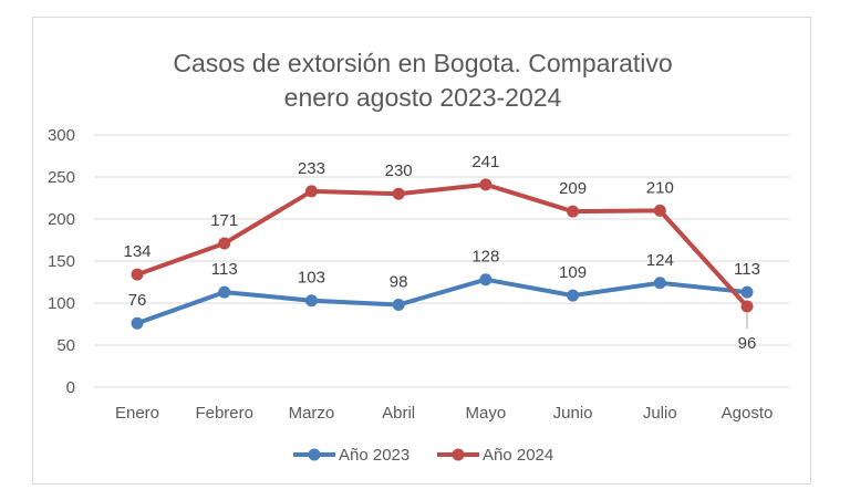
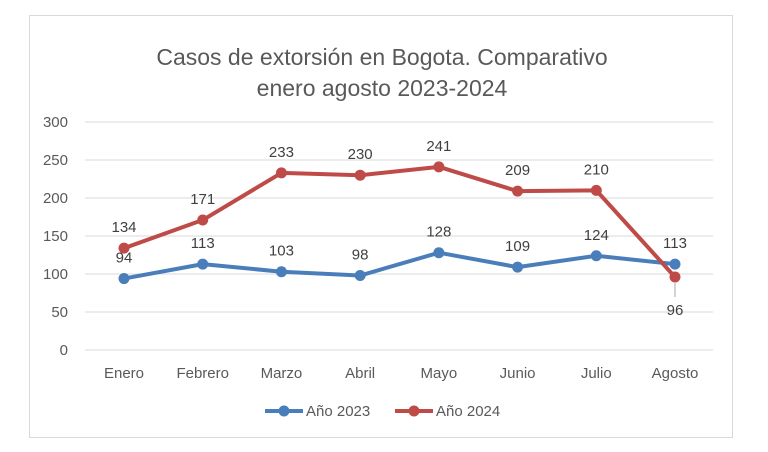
Año 2023/Enero: 76 -> 94
